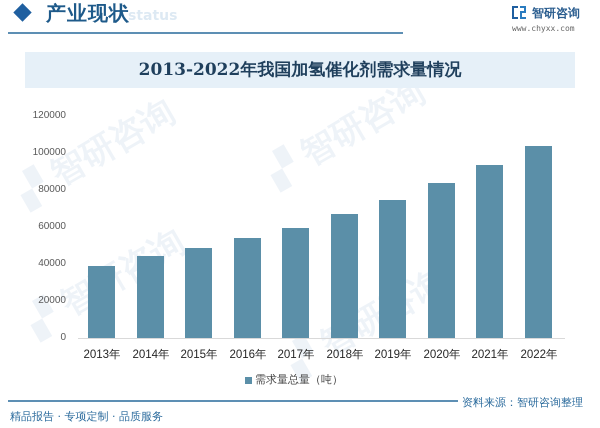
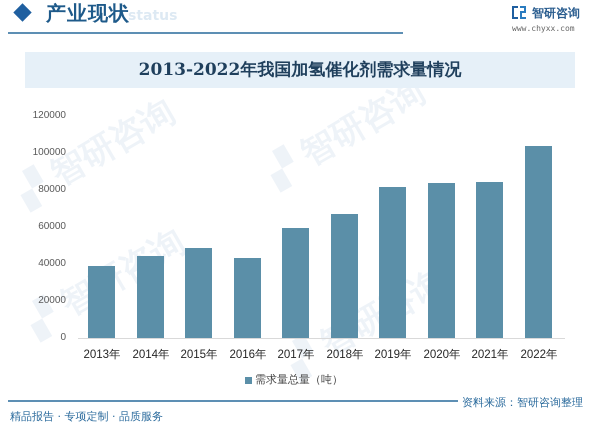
2016年: 54000 -> 43000
2019年: 74000 -> 81000
2021年: 93000 -> 84000
